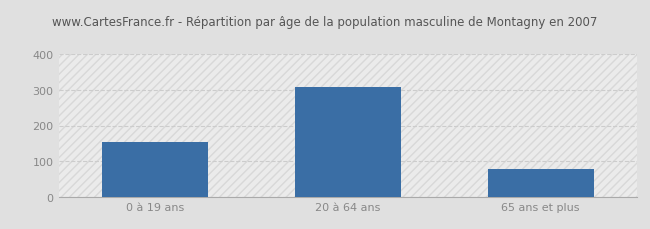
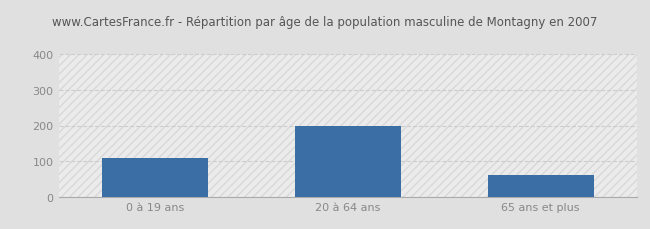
0 à 19 ans: 155 -> 110
20 à 64 ans: 307 -> 200
65 ans et plus: 79 -> 60
